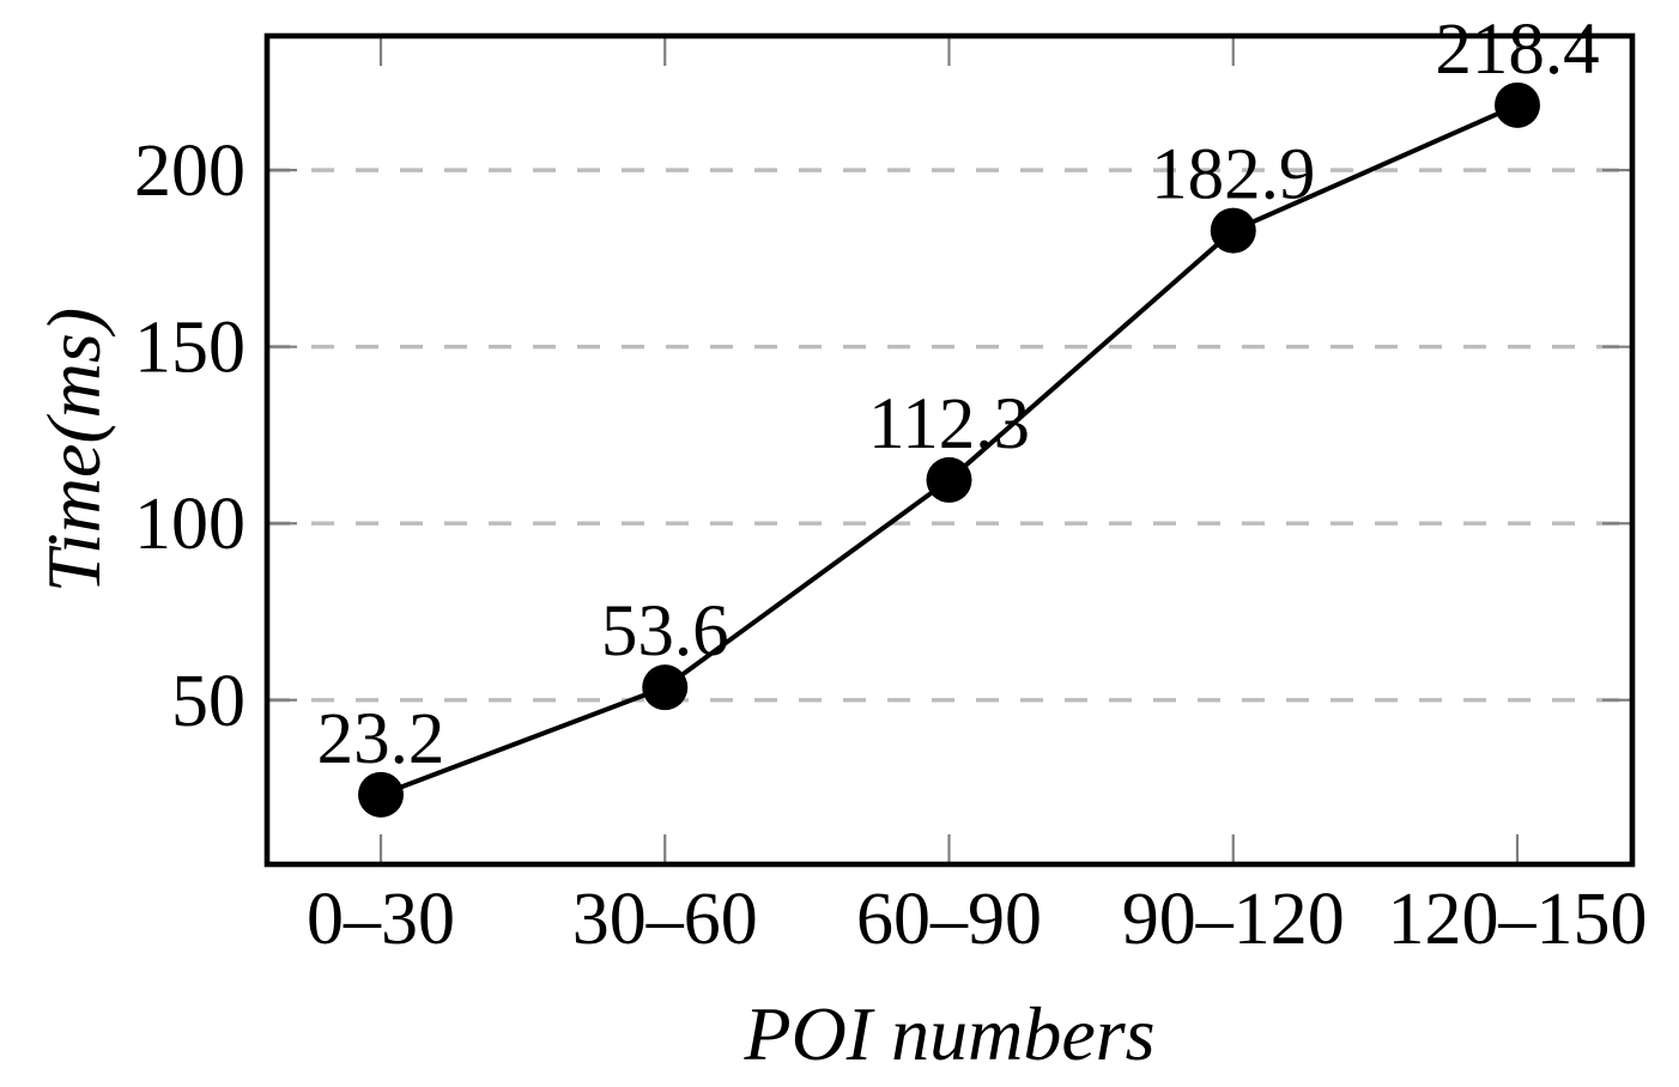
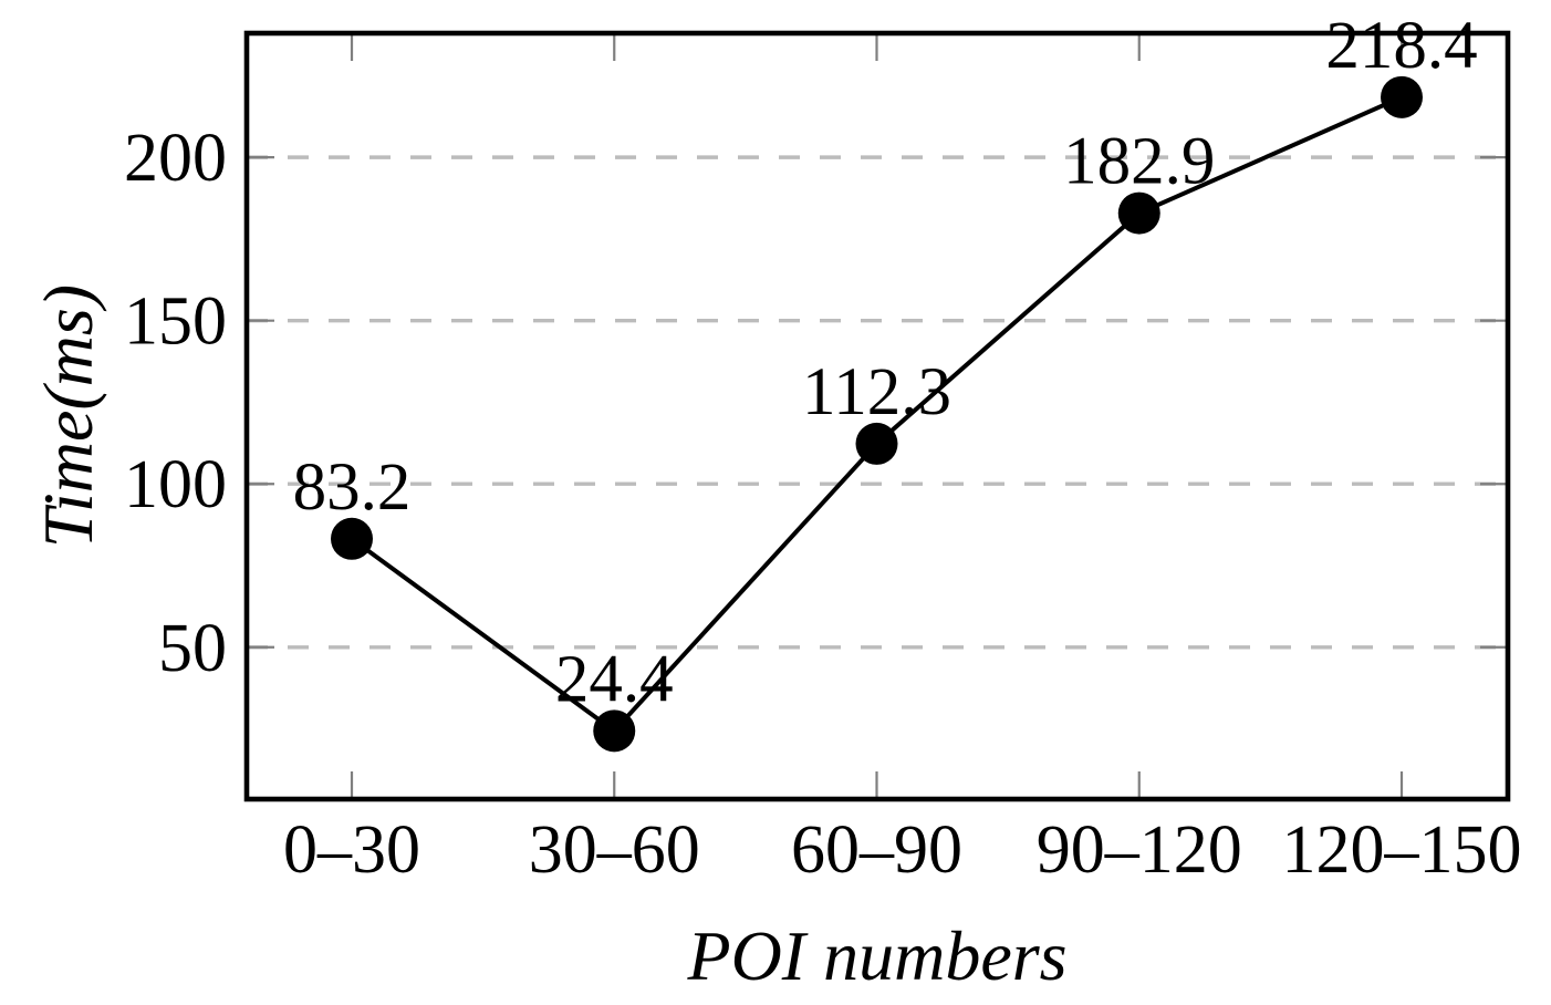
0–30: 23.2 -> 83.2
30–60: 53.6 -> 24.4
